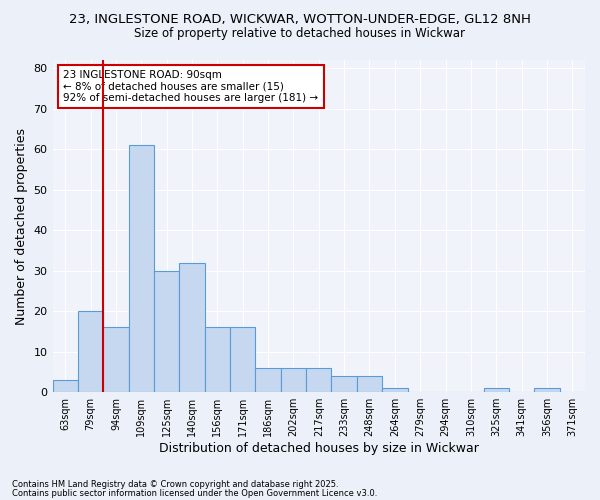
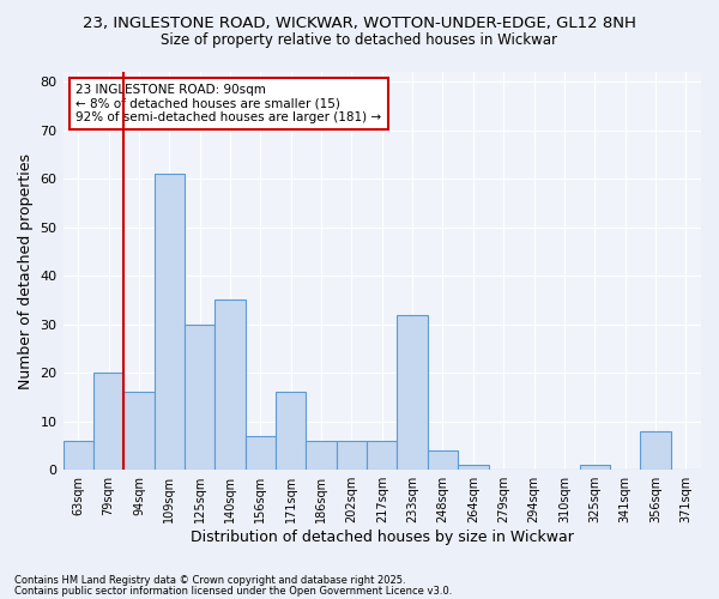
63sqm: 3 -> 6
140sqm: 32 -> 35
156sqm: 16 -> 7
233sqm: 4 -> 32
356sqm: 1 -> 8
